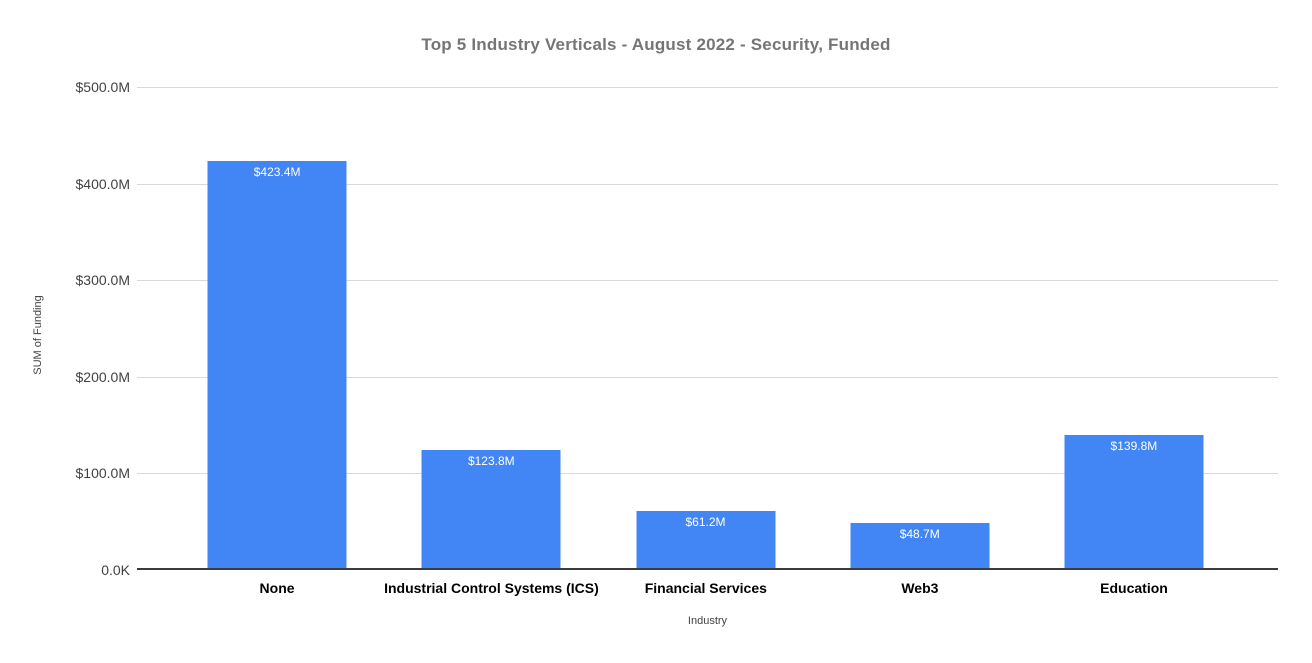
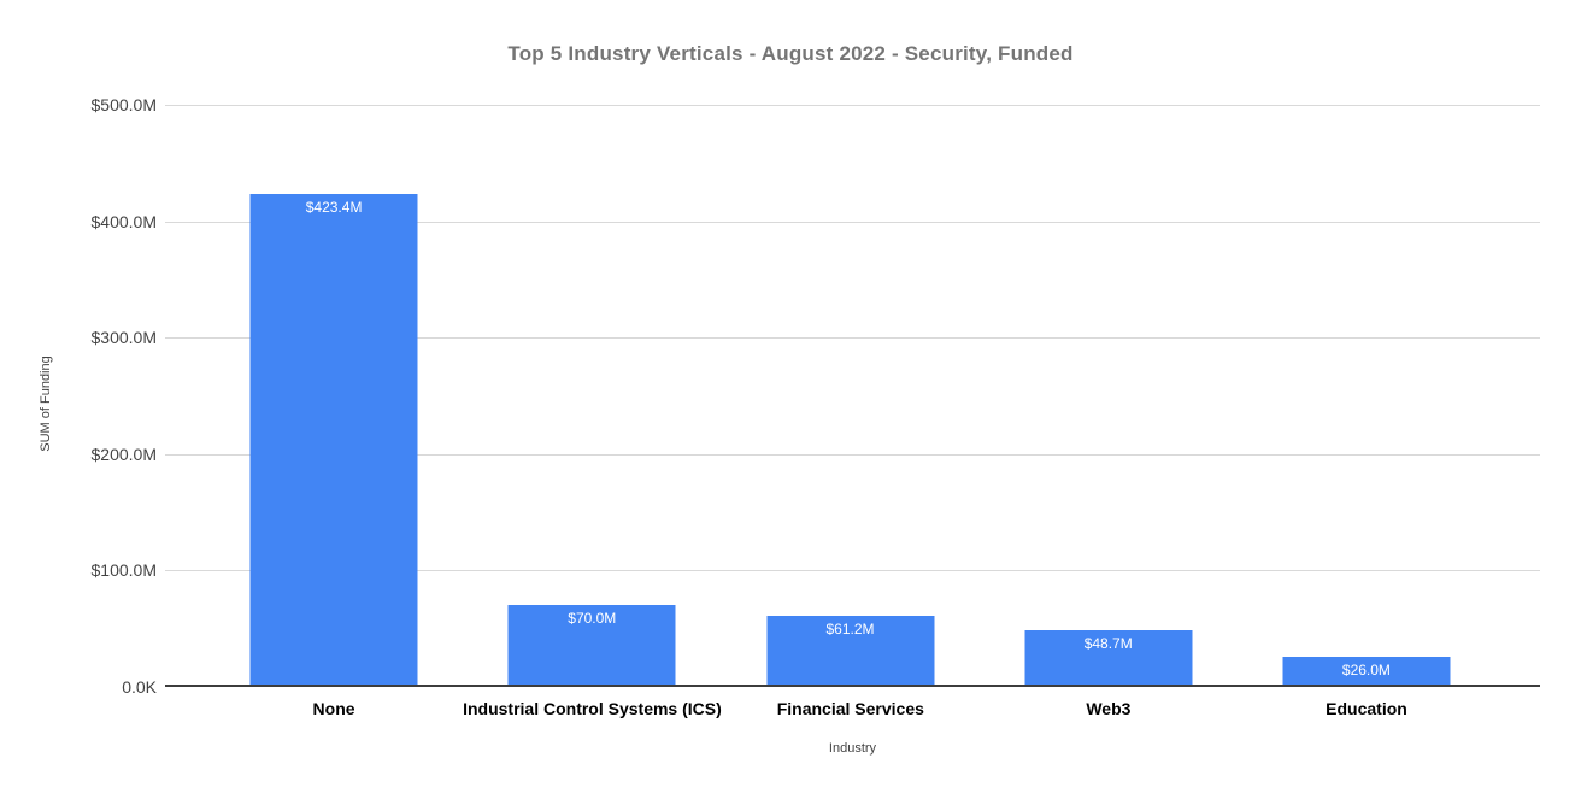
Industrial Control Systems (ICS): $123.8M -> $70.0M
Education: $139.8M -> $26.0M
